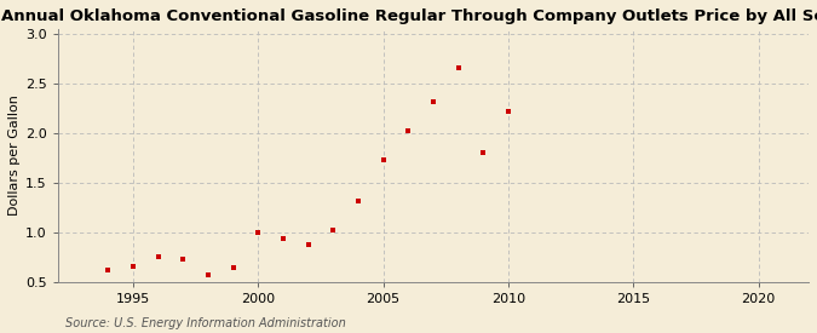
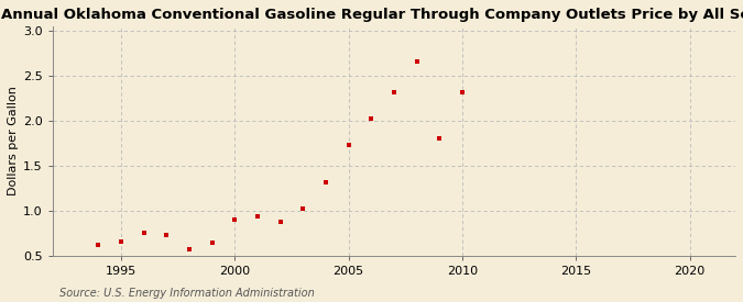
2000: 1.00 -> 0.90
2010: 2.22 -> 2.32
